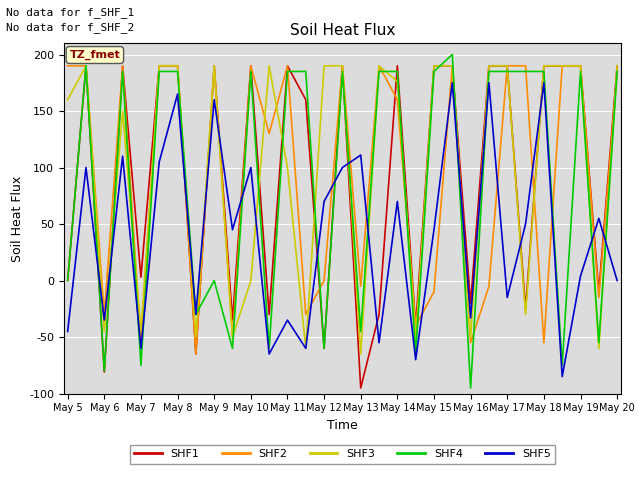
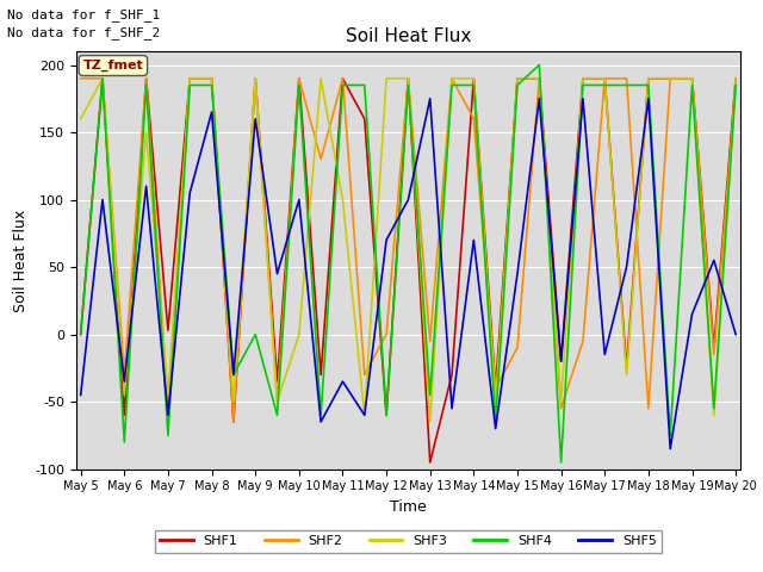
SHF1/May 6: -81 -> -60
SHF5/May 13: 111 -> 175
SHF3/May 14: 176 -> 190
SHF5/May 16: -33 -> -20
SHF5/May 19: 4 -> 15
